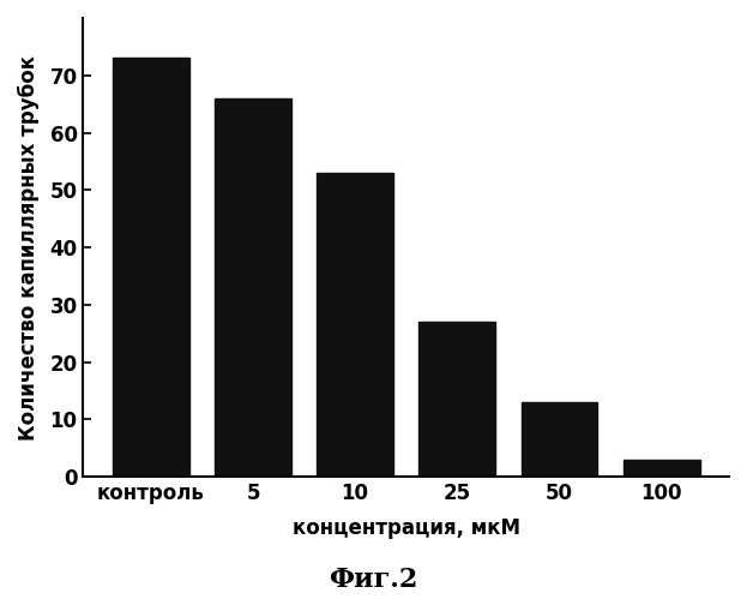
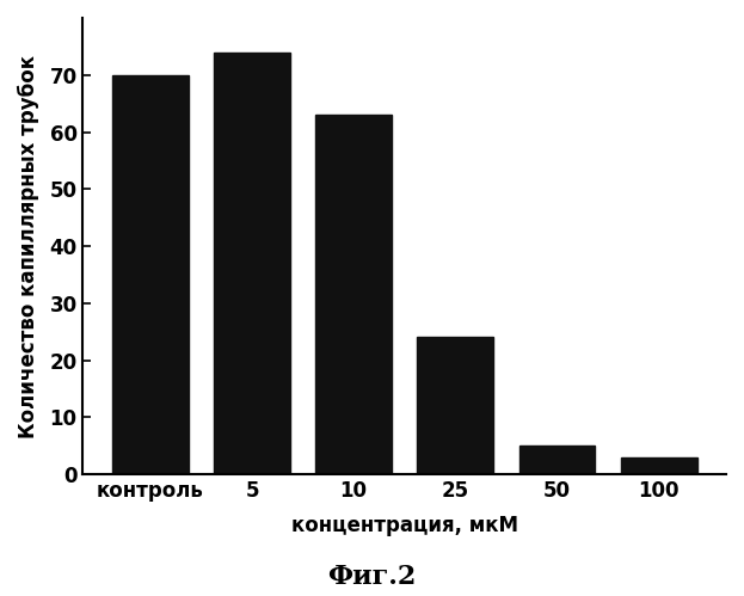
контроль: 73 -> 70
5: 66 -> 74
10: 53 -> 63
25: 27 -> 24
50: 13 -> 5
